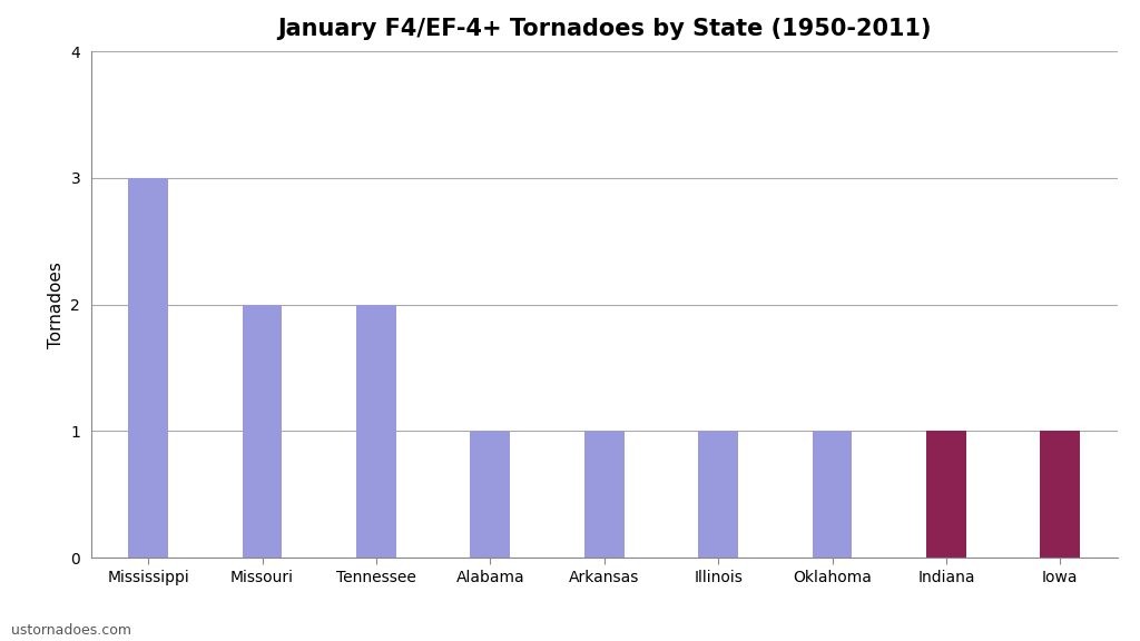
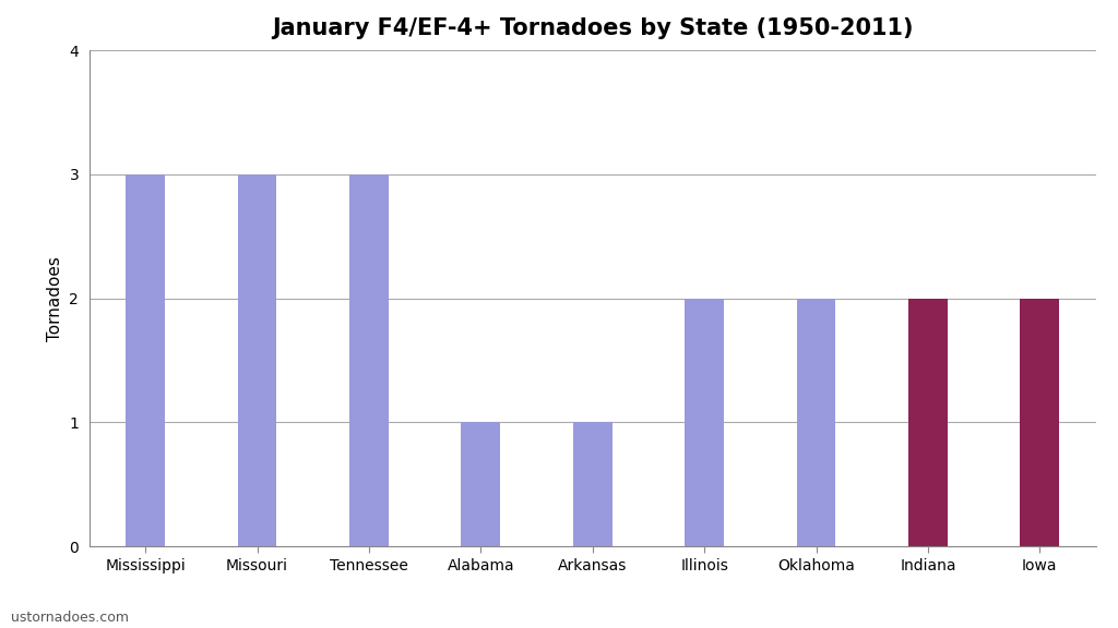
Missouri: 2 -> 3
Tennessee: 2 -> 3
Illinois: 1 -> 2
Oklahoma: 1 -> 2
Indiana: 1 -> 2
Iowa: 1 -> 2
